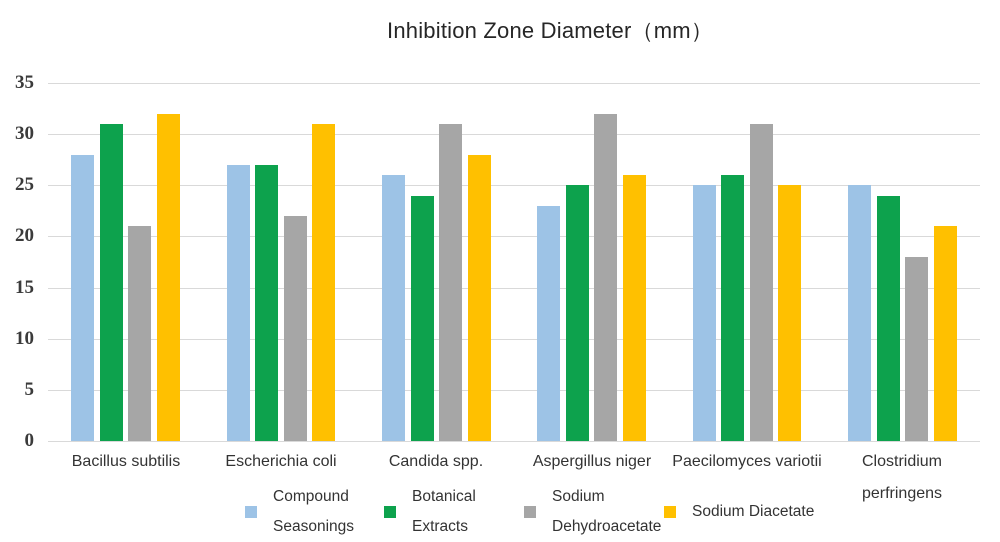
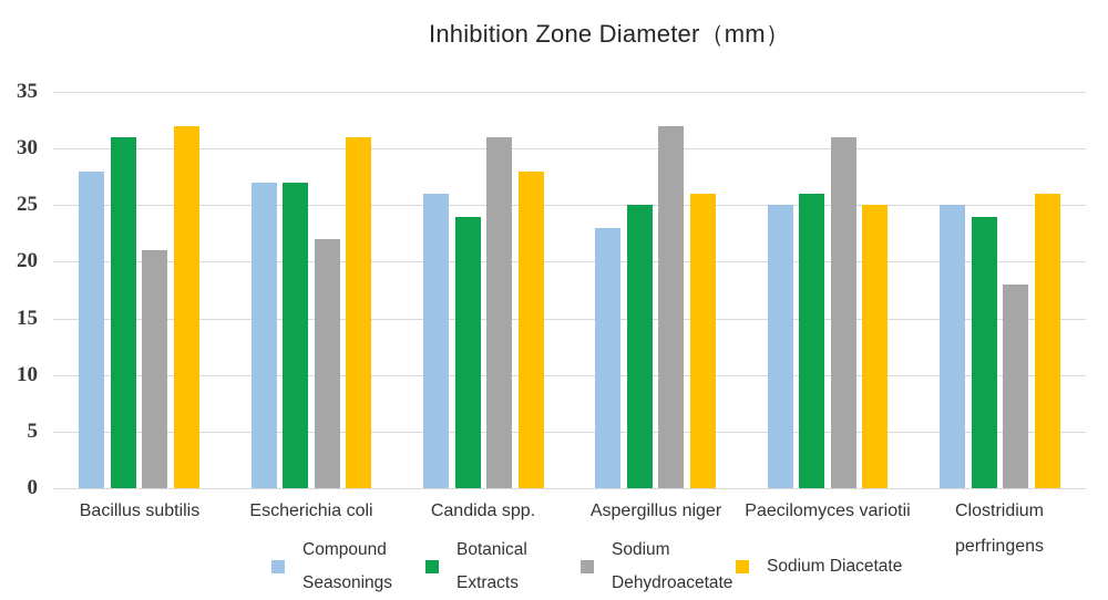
Sodium Diacetate/Clostridium perfringens: 21 -> 26
